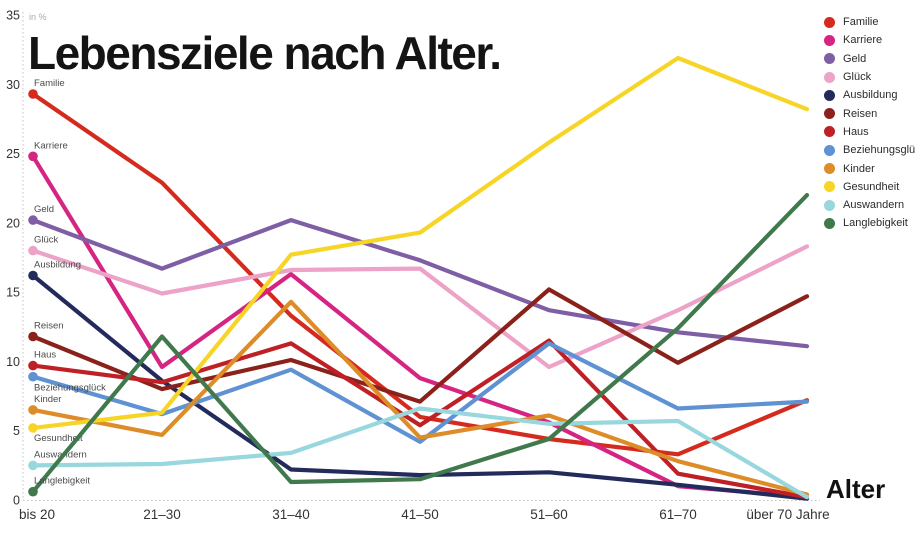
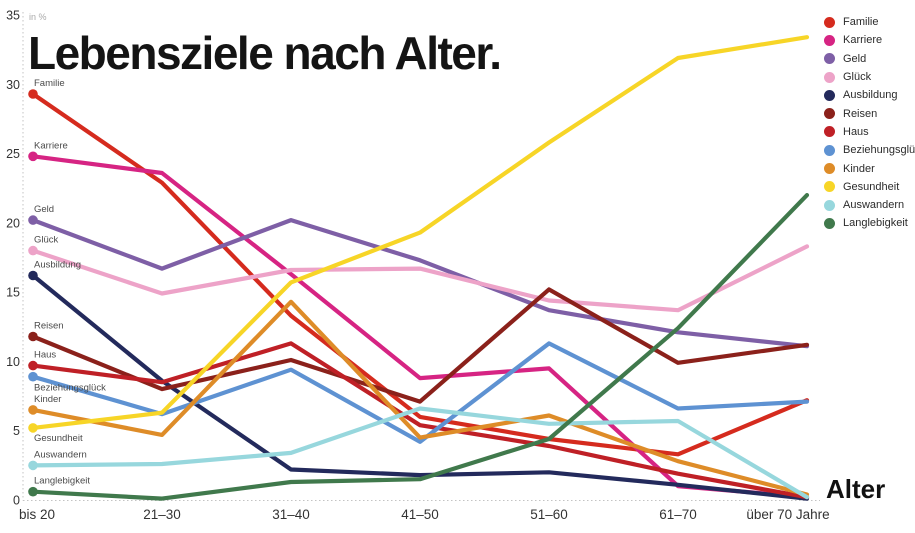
Karriere/21–30: 9.6 -> 23.6
Langlebigkeit/21–30: 11.8 -> 0.1
Gesundheit/31–40: 17.7 -> 15.7
Karriere/51–60: 5.6 -> 9.5
Glück/51–60: 9.6 -> 14.4
Haus/51–60: 11.5 -> 3.9
Reisen/über 70 Jahre: 14.7 -> 11.2
Gesundheit/über 70 Jahre: 28.2 -> 33.4
